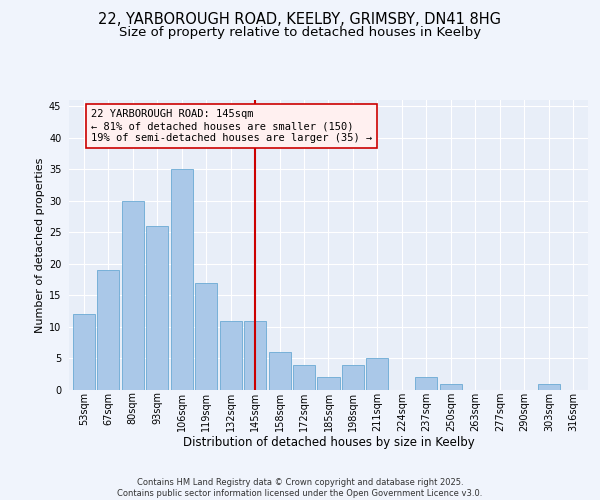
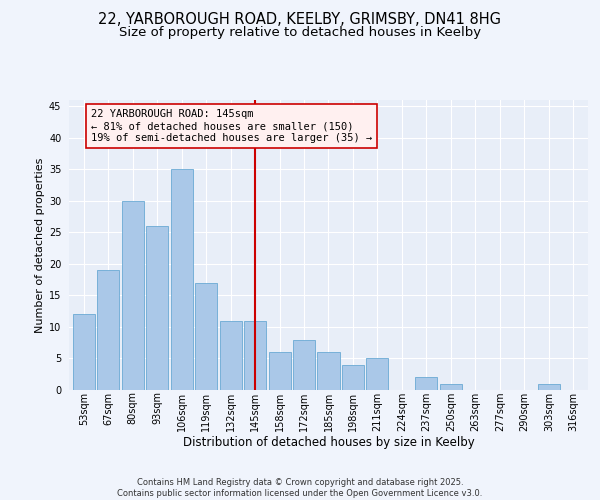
172sqm: 4 -> 8
185sqm: 2 -> 6
